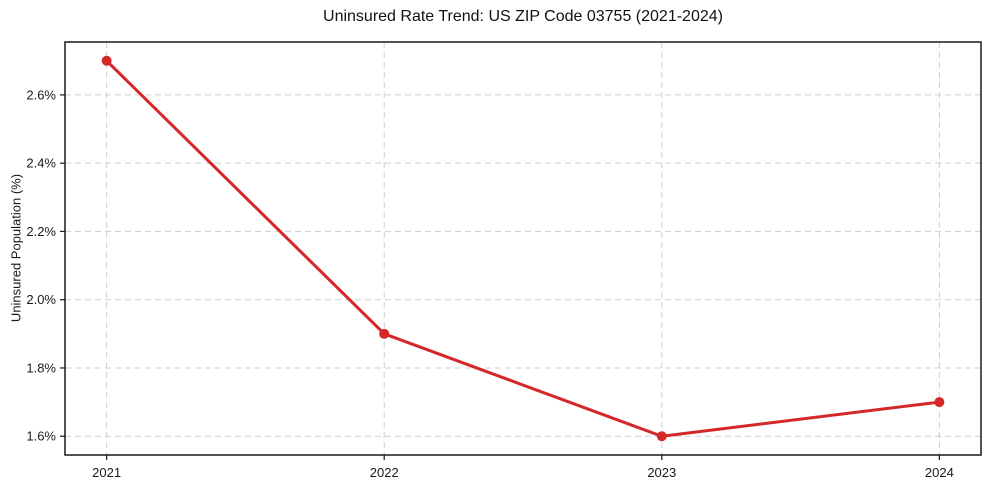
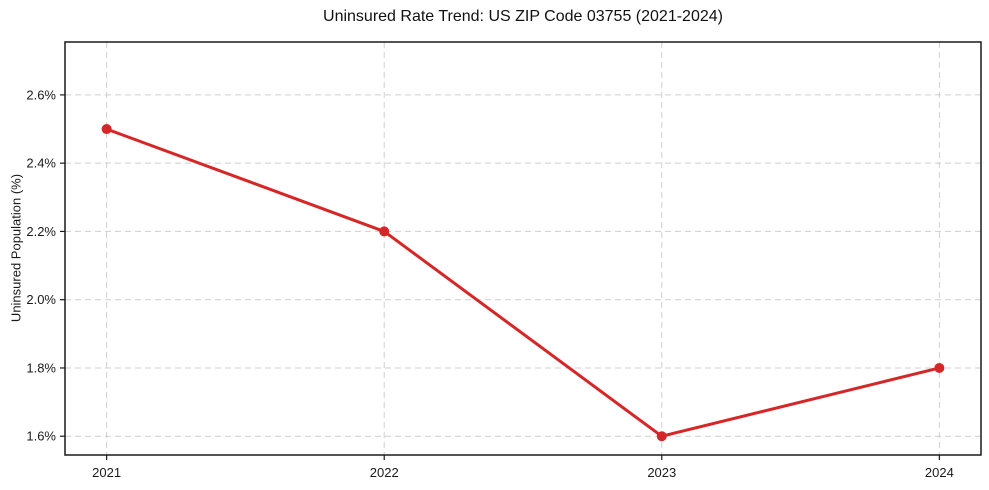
2021: 2.7% -> 2.5%
2022: 1.9% -> 2.2%
2024: 1.7% -> 1.8%
